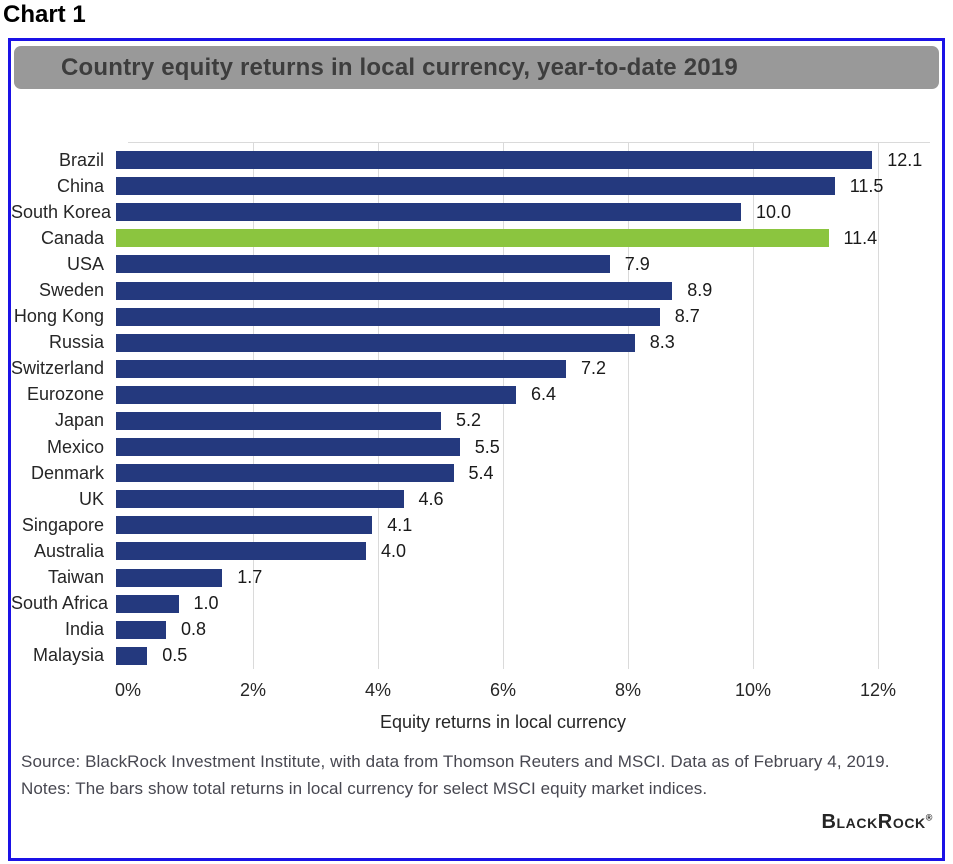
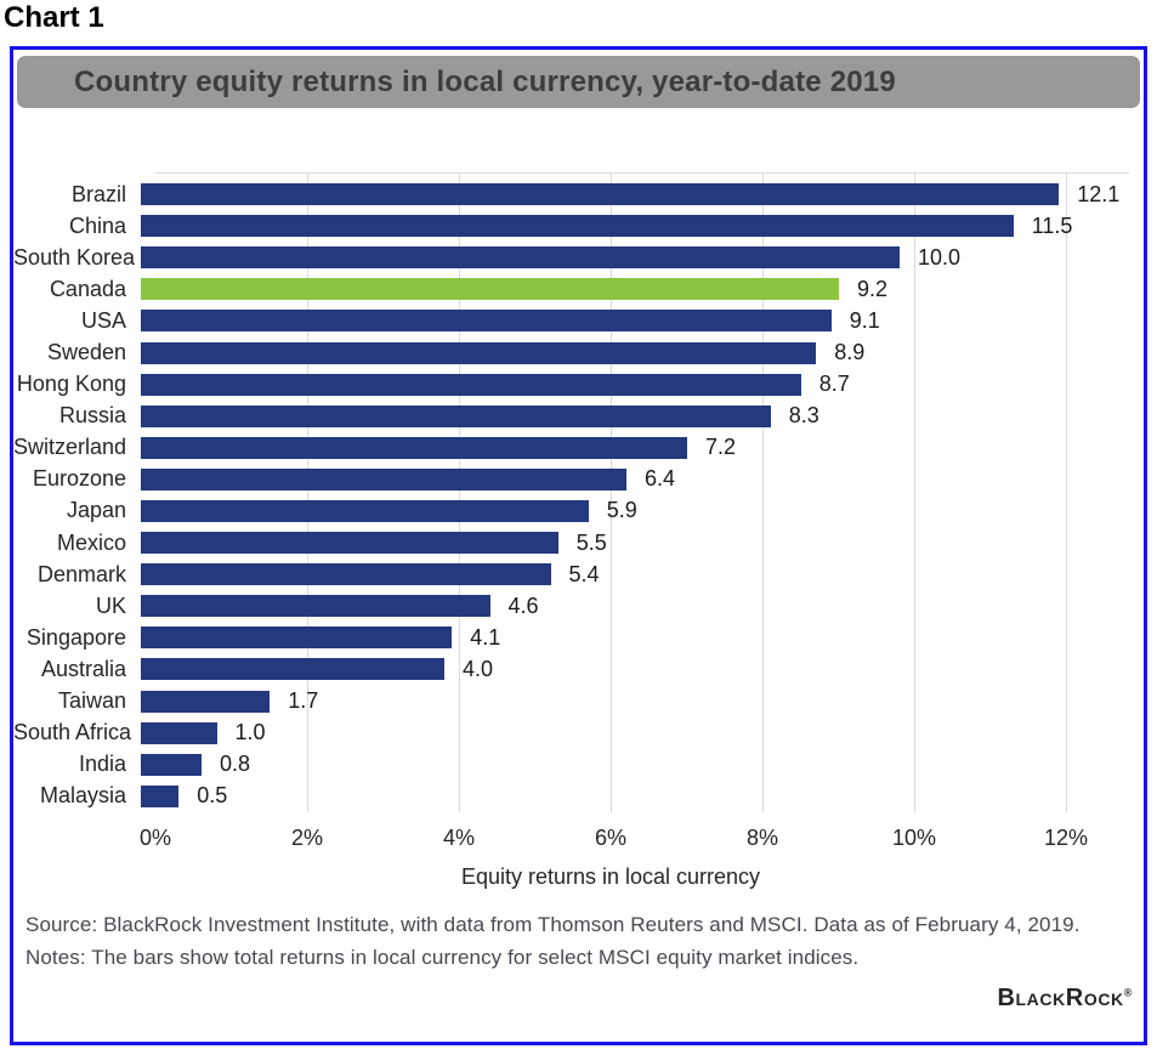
Canada: 11.4 -> 9.2
USA: 7.9 -> 9.1
Japan: 5.2 -> 5.9
